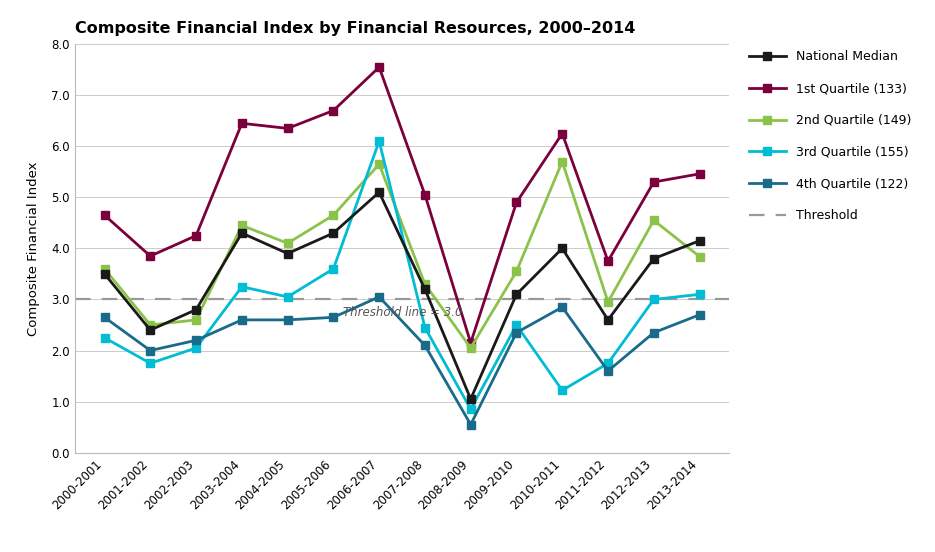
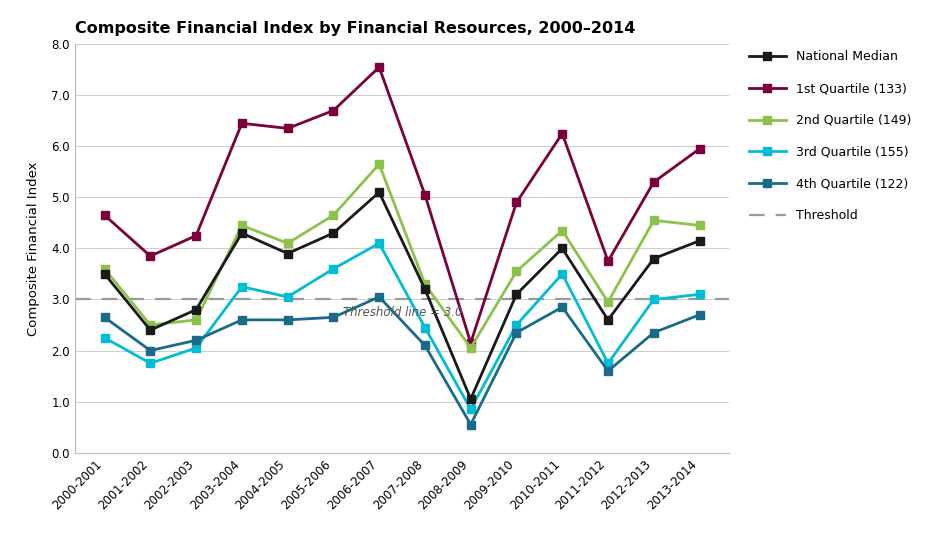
3rd Quartile (155)/2006-2007: 6.10 -> 4.10
2nd Quartile (149)/2010-2011: 5.70 -> 4.35
3rd Quartile (155)/2010-2011: 1.22 -> 3.50
1st Quartile (133)/2013-2014: 5.46 -> 5.95
2nd Quartile (149)/2013-2014: 3.84 -> 4.45
